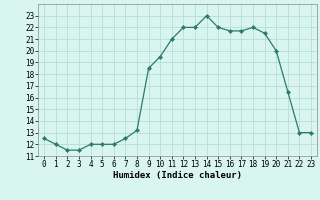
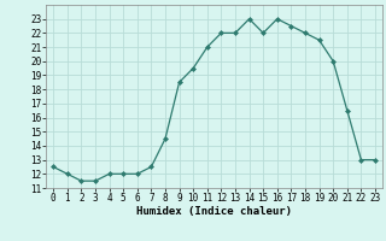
8: 13.2 -> 14.5
16: 21.7 -> 23.0
17: 21.7 -> 22.5
